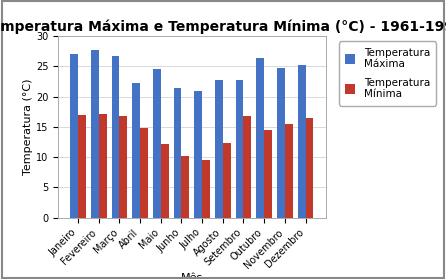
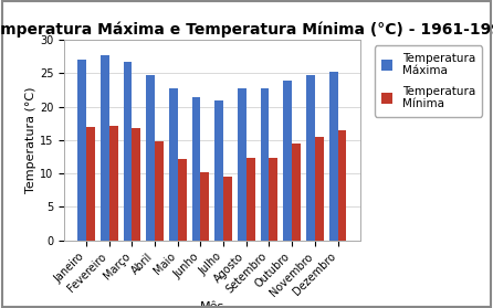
Temperatura Máxima/Abril: 22.2 -> 24.7
Temperatura Máxima/Maio: 24.6 -> 22.8
Temperatura Mínima/Setembro: 16.8 -> 12.4
Temperatura Máxima/Outubro: 26.4 -> 23.9
